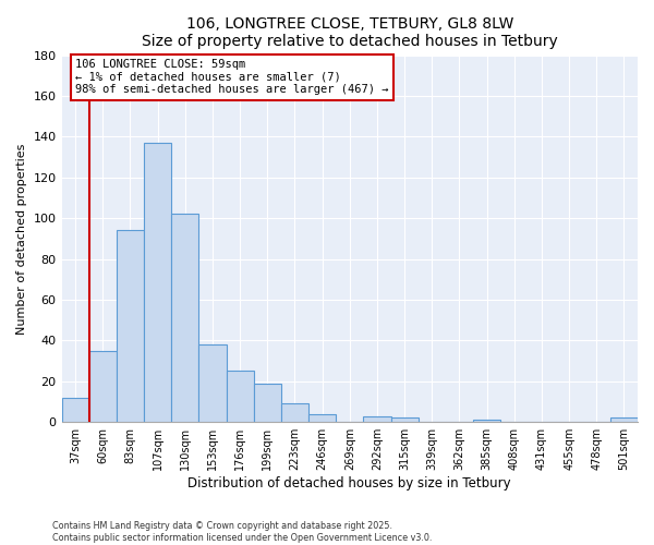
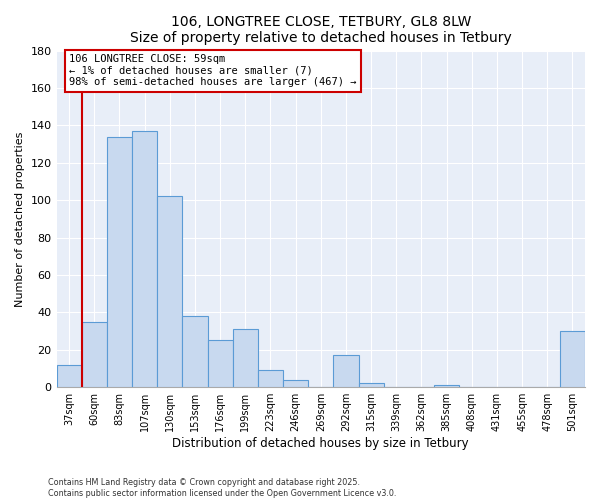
83sqm: 94 -> 134
199sqm: 19 -> 31
292sqm: 3 -> 17
501sqm: 2 -> 30
